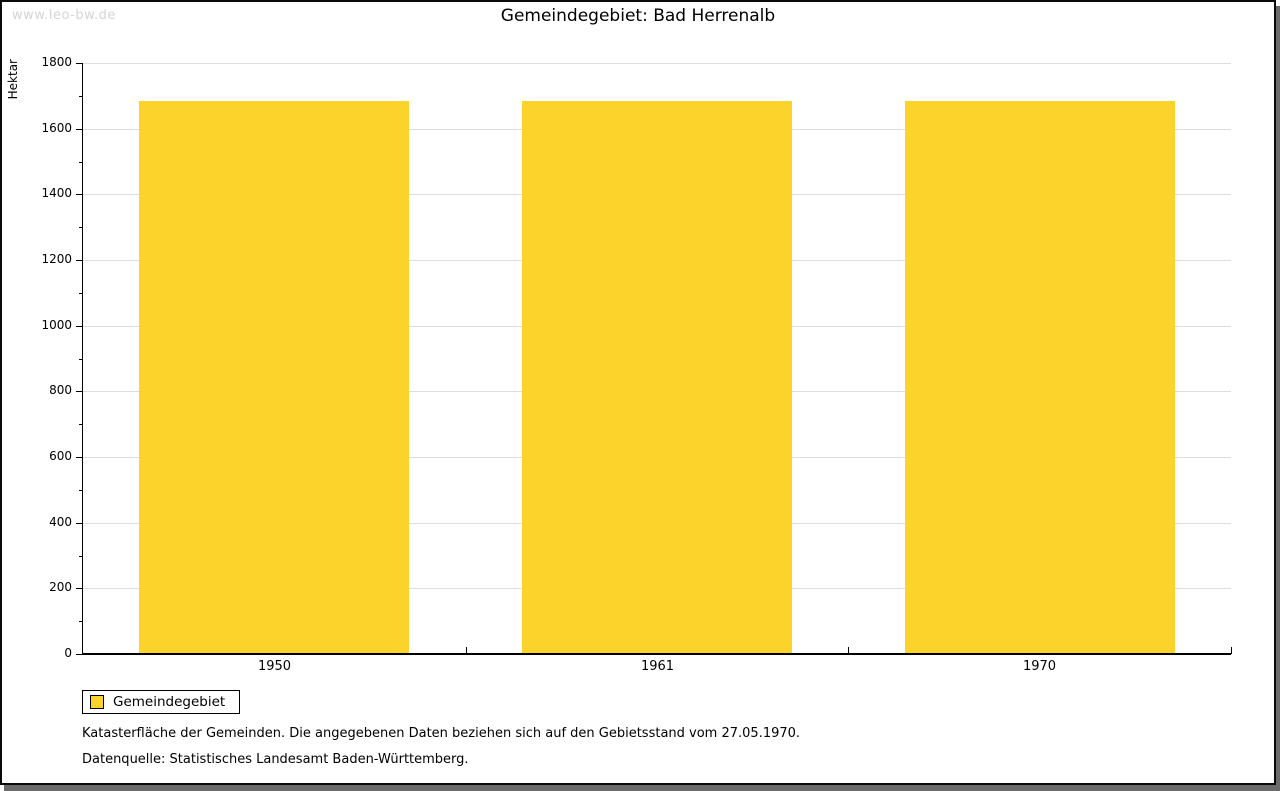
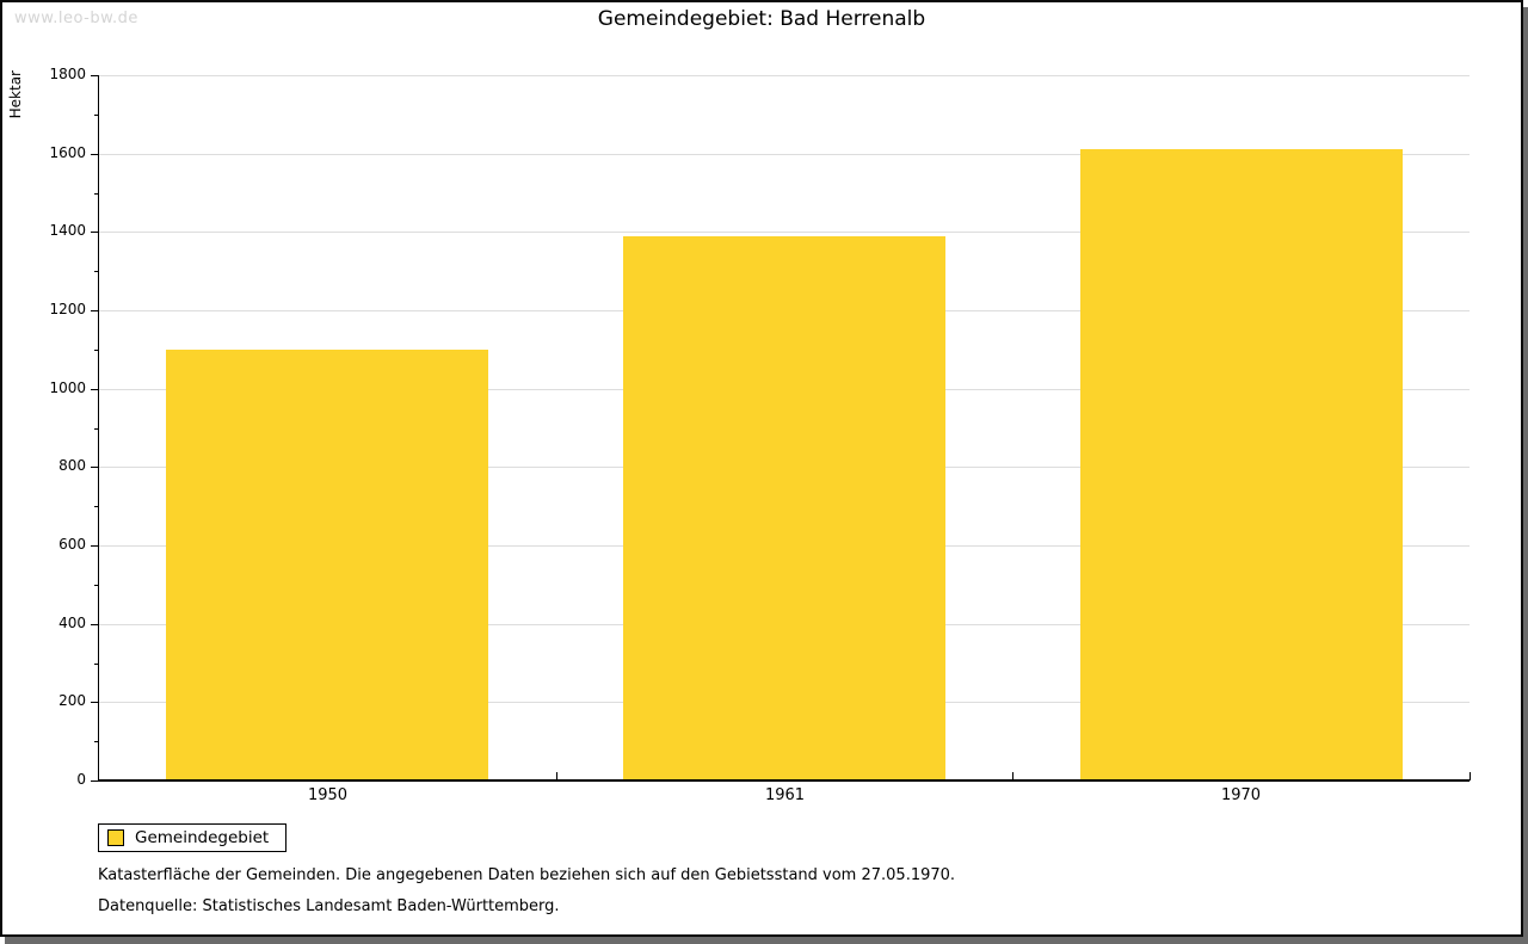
1950: 1680 -> 1100
1961: 1680 -> 1390
1970: 1680 -> 1610
